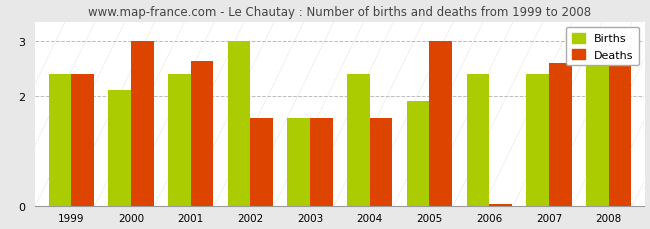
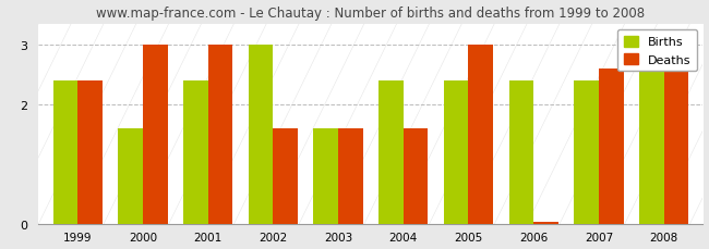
Births/2000: 2.1 -> 1.6
Deaths/2001: 2.64 -> 3.00
Births/2005: 1.9 -> 2.4
